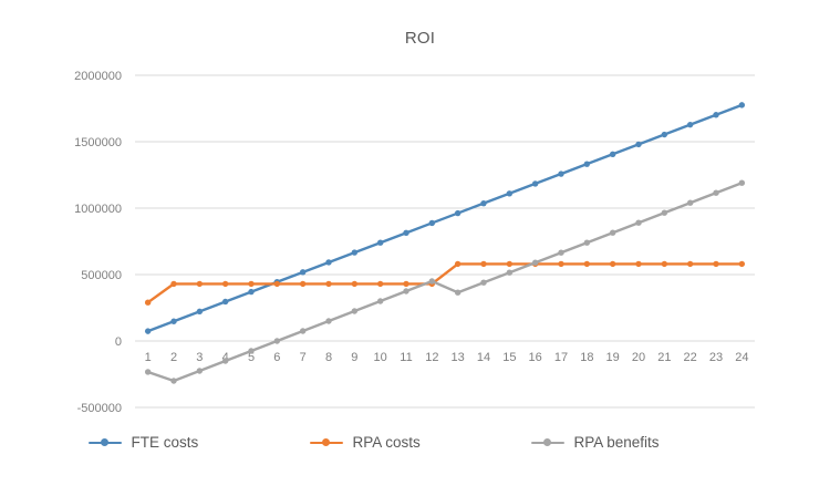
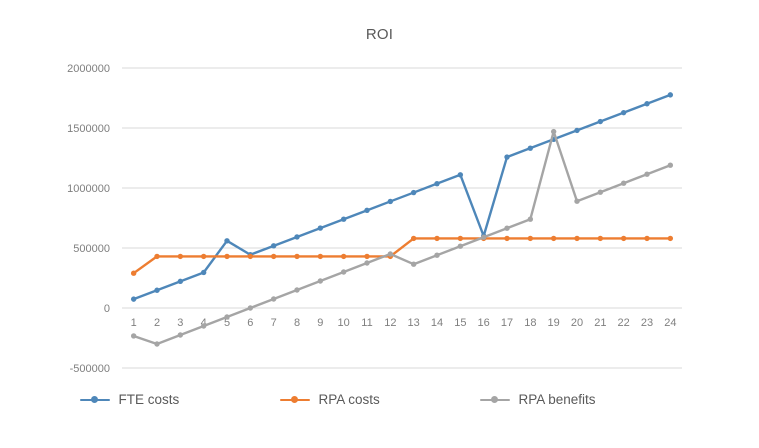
FTE costs/5: 370000 -> 560000
FTE costs/16: 1180000 -> 600000
RPA benefits/19: 820000 -> 1470000
